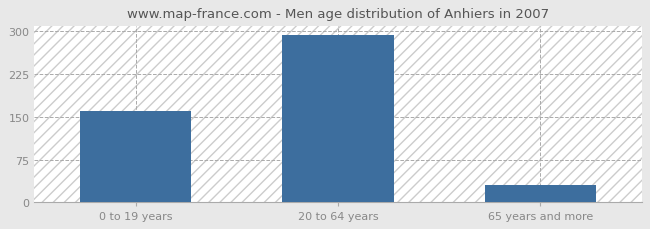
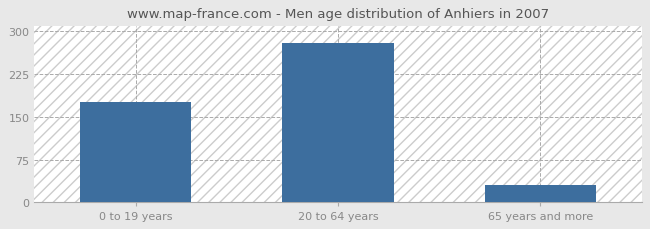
0 to 19 years: 160 -> 176
20 to 64 years: 293 -> 280
